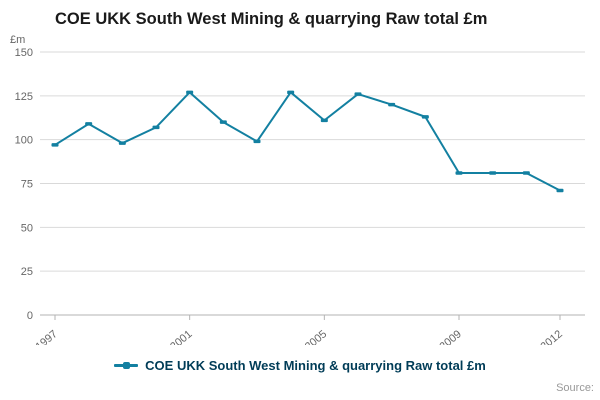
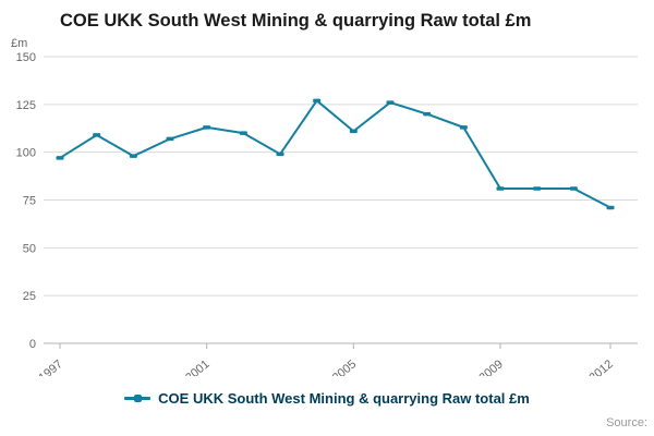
2001: 127 -> 113
